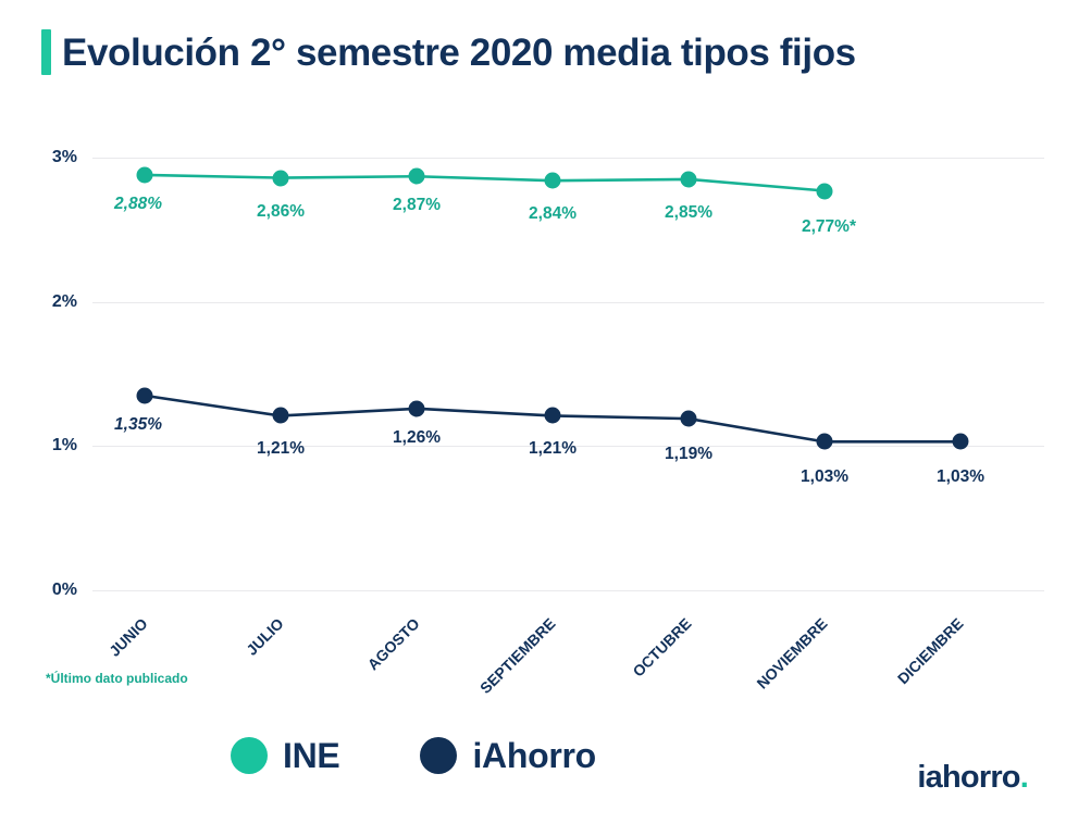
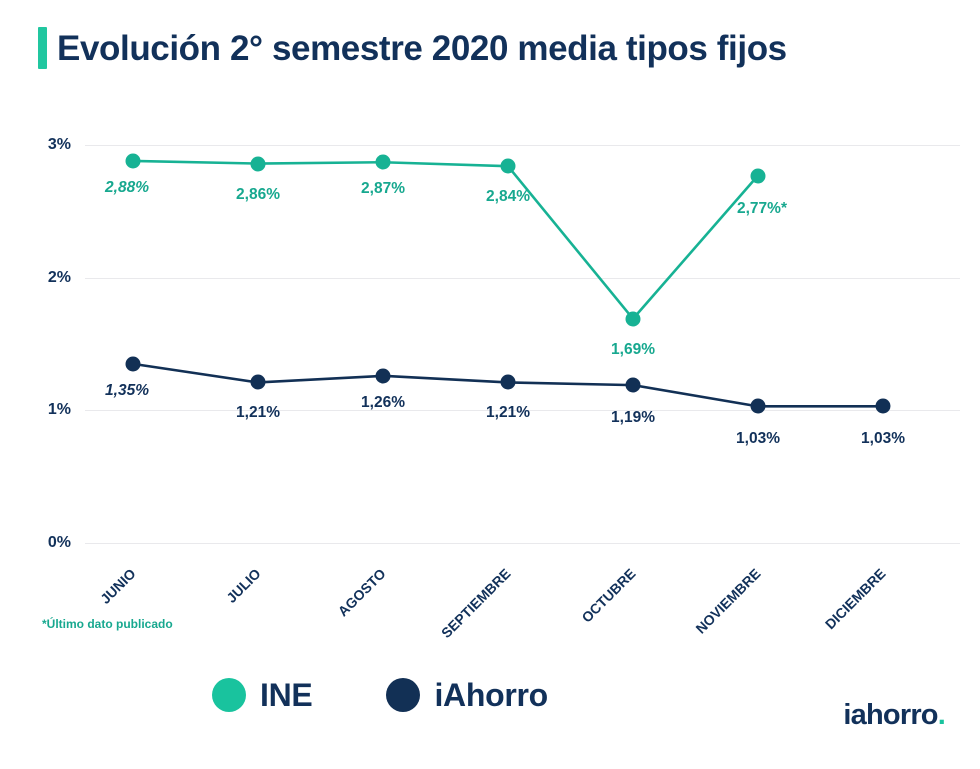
INE/OCTUBRE: 2,85% -> 1,69%
